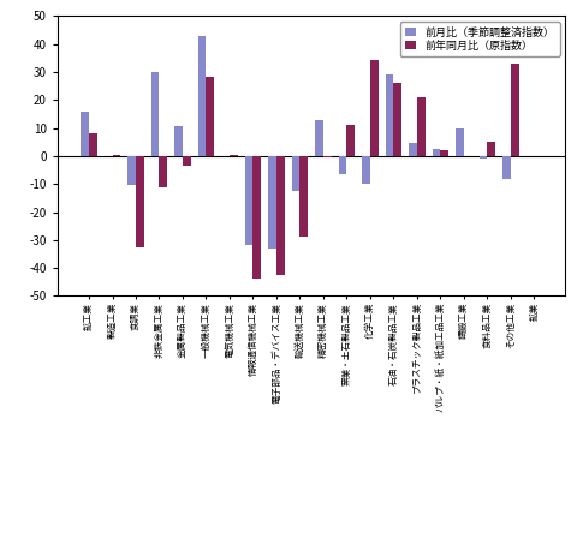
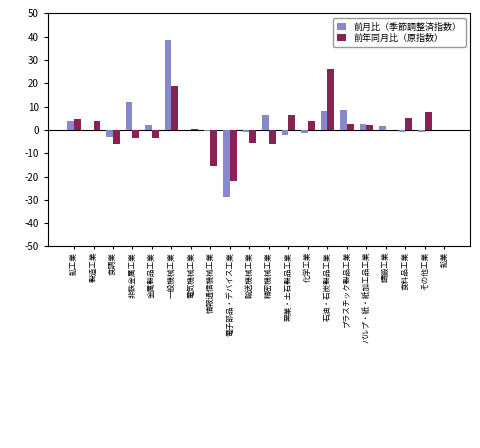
前月比（季節調整済指数）/鉱工業: 16.0 -> 4.0
前年同月比（原指数）/鉱工業: 8.0 -> 4.5
前年同月比（原指数）/製造工業: 0.5 -> 4.0
前月比（季節調整済指数）/食調業: -10.5 -> -3.0
前年同月比（原指数）/食調業: -32.5 -> -6.0
前月比（季節調整済指数）/非鉄金属工業: 30.0 -> 12.0
前年同月比（原指数）/非鉄金属工業: -11.0 -> -3.5
前月比（季節調整済指数）/金属製品工業: 10.5 -> 2.0
前月比（季節調整済指数）/一般機械工業: 43.0 -> 38.5
前年同月比（原指数）/一般機械工業: 28.5 -> 19.0
前月比（季節調整済指数）/情報通信機械工業: -32.0 -> -0.5
前年同月比（原指数）/情報通信機械工業: -44.0 -> -15.5
前月比（季節調整済指数）/電子部品・デバイス工業: -33.0 -> -29.0
前年同月比（原指数）/電子部品・デバイス工業: -42.5 -> -22.0
前月比（季節調整済指数）/輸送機械工業: -12.5 -> -1.0
前年同月比（原指数）/輸送機械工業: -29.0 -> -5.5
前月比（季節調整済指数）/精密機械工業: 13.0 -> 6.5
前年同月比（原指数）/精密機械工業: -0.5 -> -6.0
前月比（季節調整済指数）/窯業・土石製品工業: -6.5 -> -2.0
前年同月比（原指数）/窯業・土石製品工業: 11.0 -> 6.5
前月比（季節調整済指数）/化学工業: -10.0 -> -1.5
前年同月比（原指数）/化学工業: 34.5 -> 4.0
前月比（季節調整済指数）/石油・石炭製品工業: 29.0 -> 8.0
前月比（季節調整済指数）/プラスチック製品工業: 4.5 -> 8.5
前年同月比（原指数）/プラスチック製品工業: 21.0 -> 2.5
前月比（季節調整済指数）/鑄鍛工業: 10.0 -> 1.5
前月比（季節調整済指数）/その他工業: -8.0 -> -1.0
前年同月比（原指数）/その他工業: 33.0 -> 7.5
